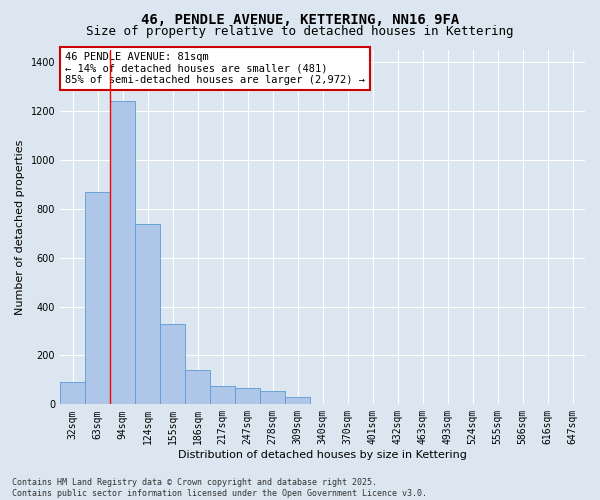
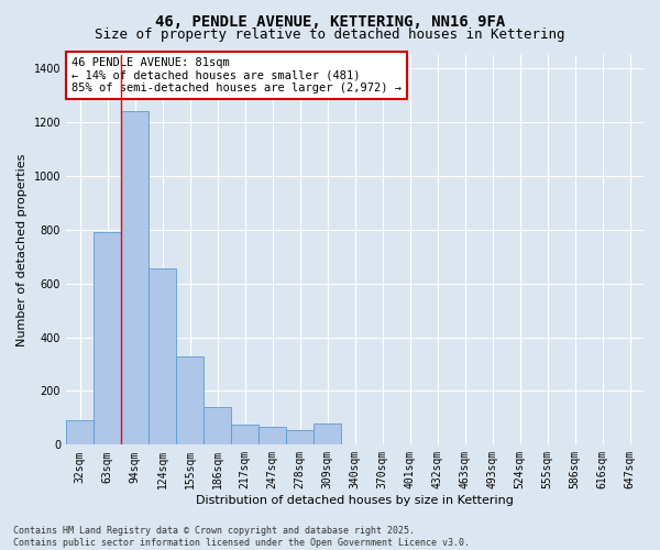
63sqm: 870 -> 790
124sqm: 740 -> 655
309sqm: 30 -> 80
